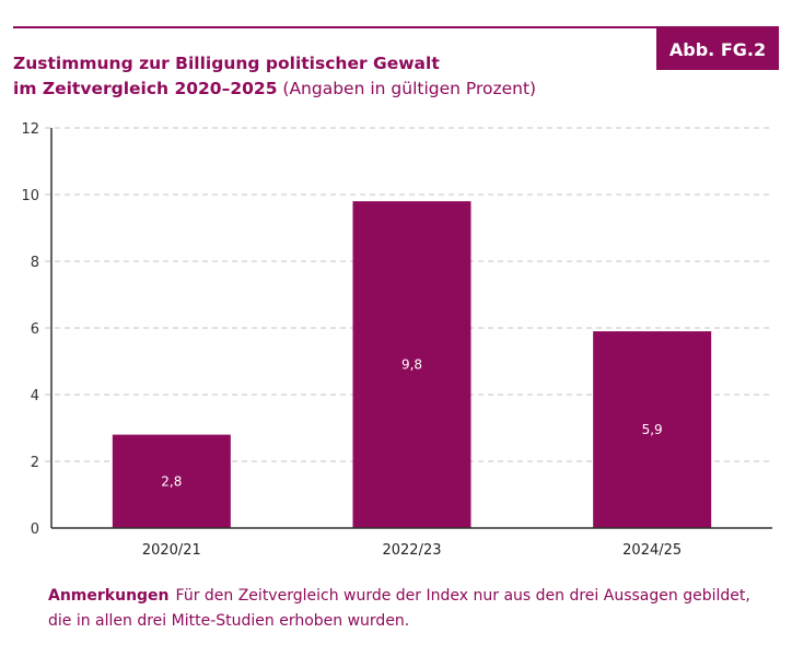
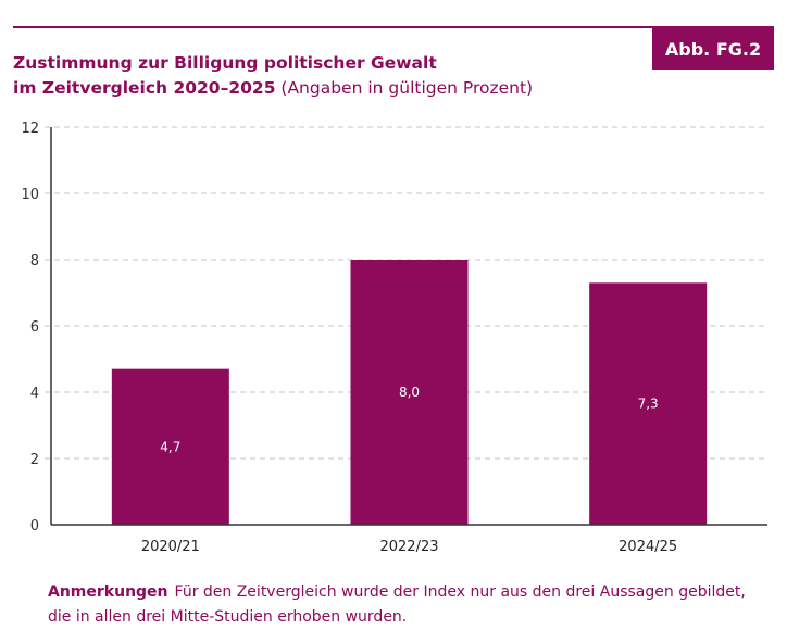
2020/21: 2,8 -> 4,7
2022/23: 9,8 -> 8,0
2024/25: 5,9 -> 7,3
